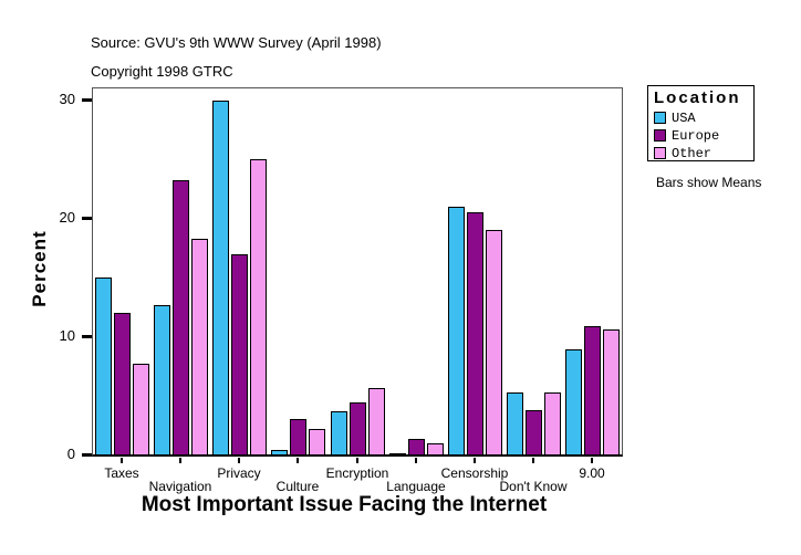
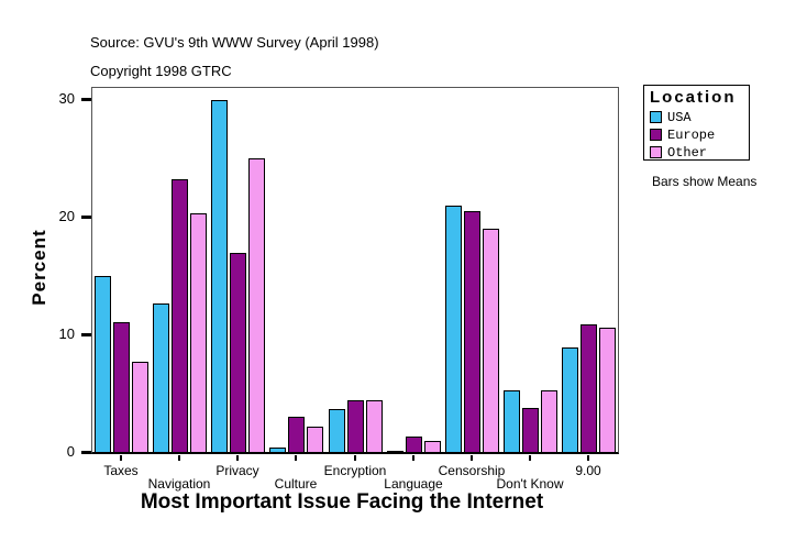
Europe/Taxes: 12.1 -> 11.1
Other/Navigation: 18.3 -> 20.4
Other/Encryption: 5.7 -> 4.5
